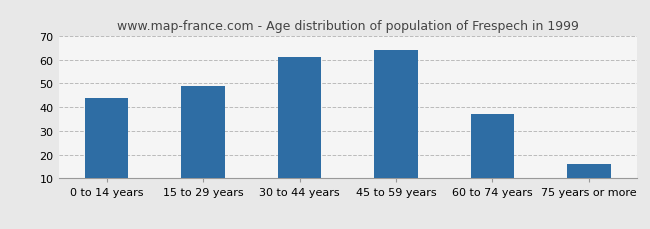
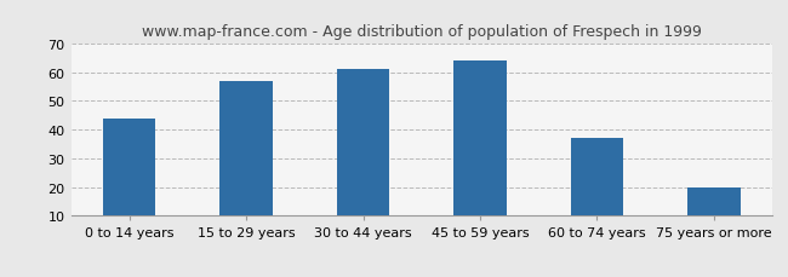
15 to 29 years: 49 -> 57
75 years or more: 16 -> 20
